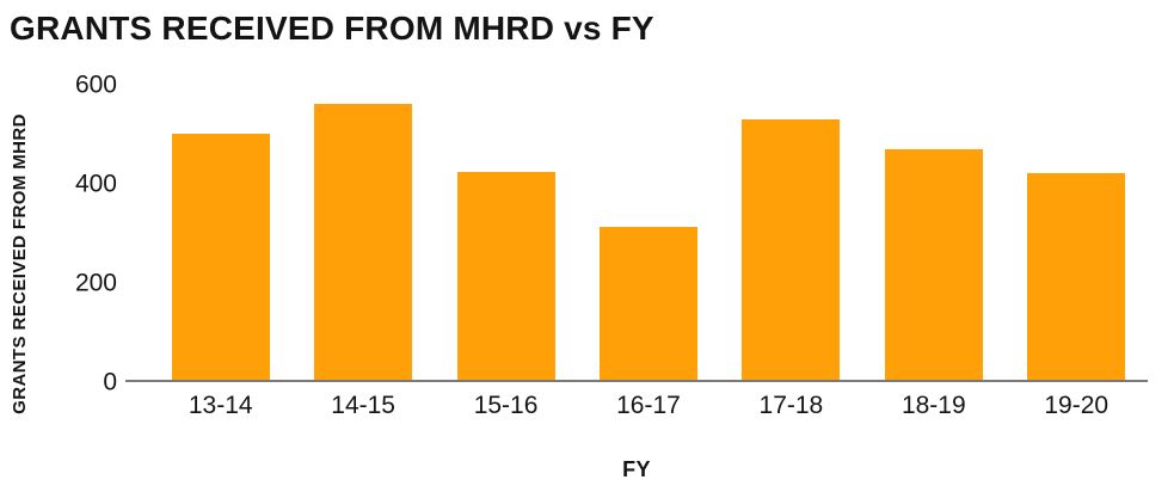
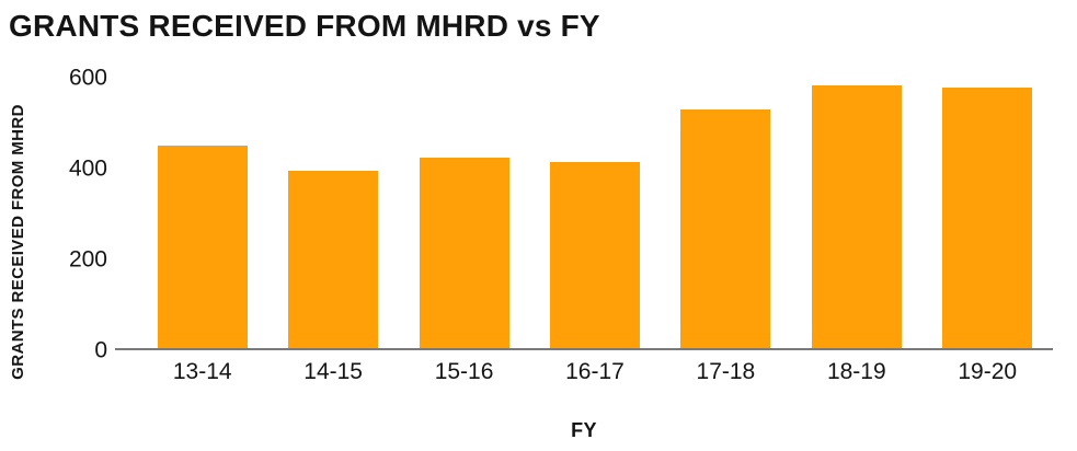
13-14: 500 -> 450
14-15: 560 -> 390
16-17: 310 -> 410
18-19: 470 -> 580
19-20: 420 -> 580
